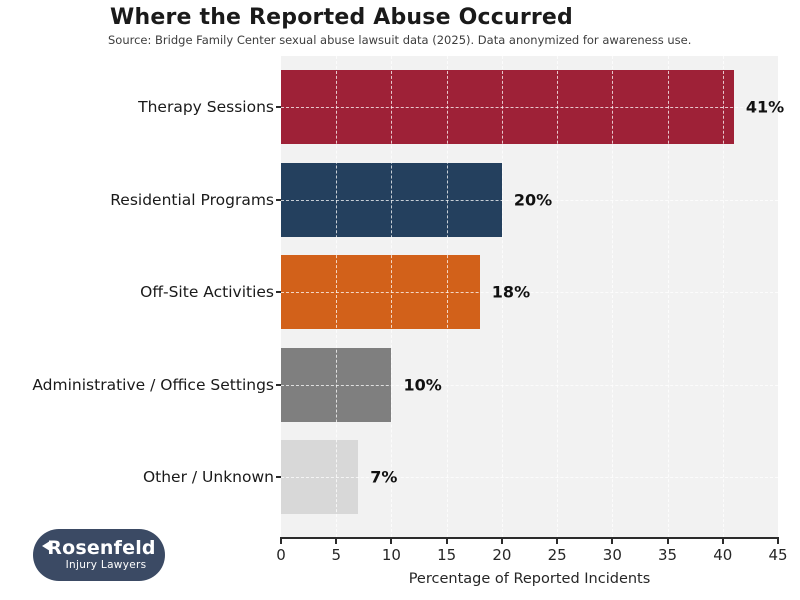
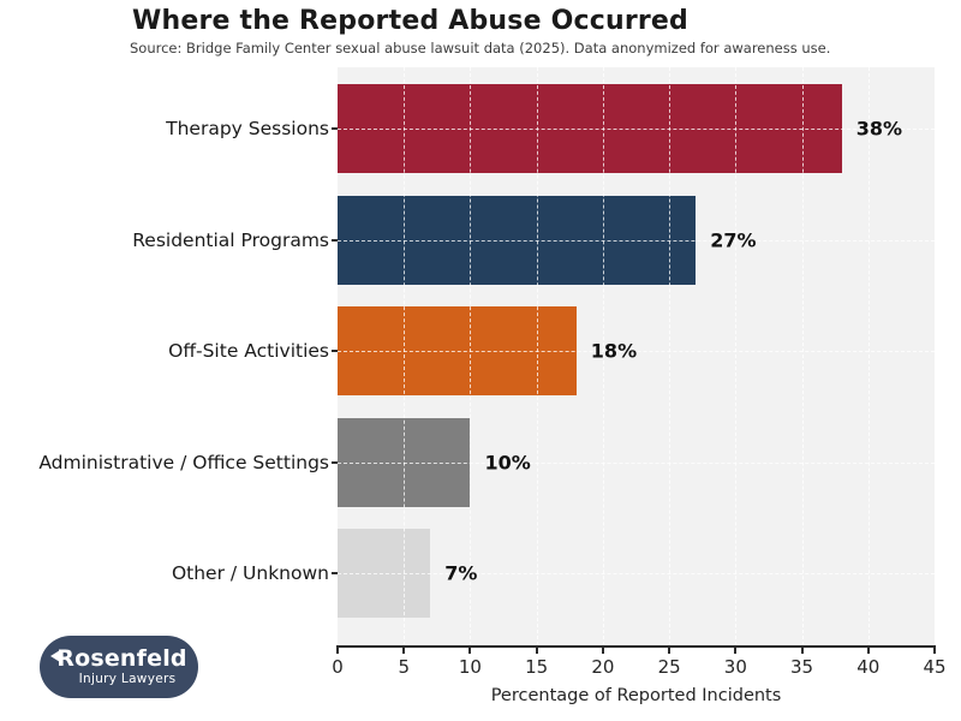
Therapy Sessions: 41% -> 38%
Residential Programs: 20% -> 27%
